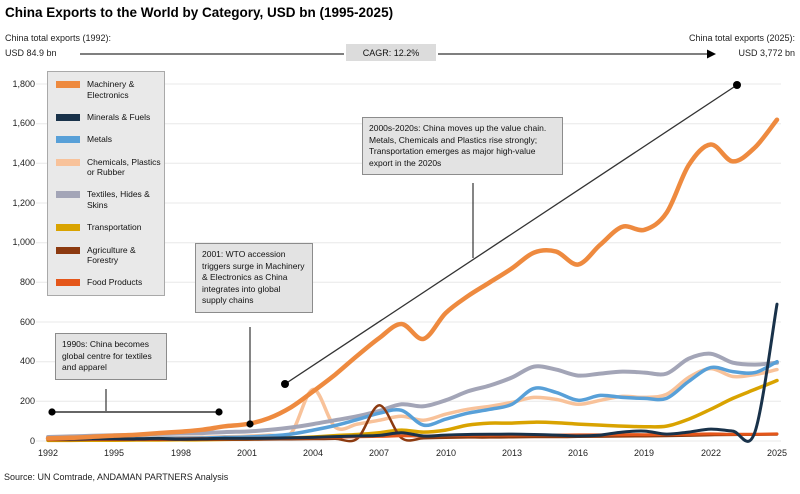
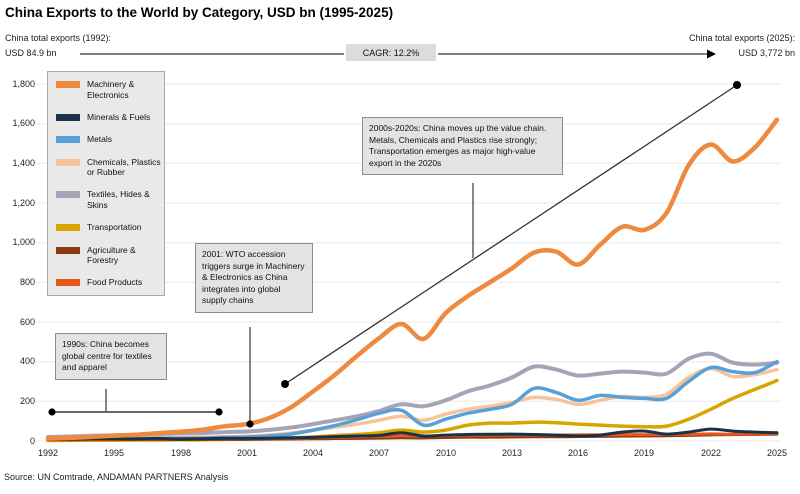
Chemicals, Plastics or Rubber/2004: 260 -> 60
Agriculture & Forestry/2007: 180 -> 10
Minerals & Fuels/2025: 690 -> 40
